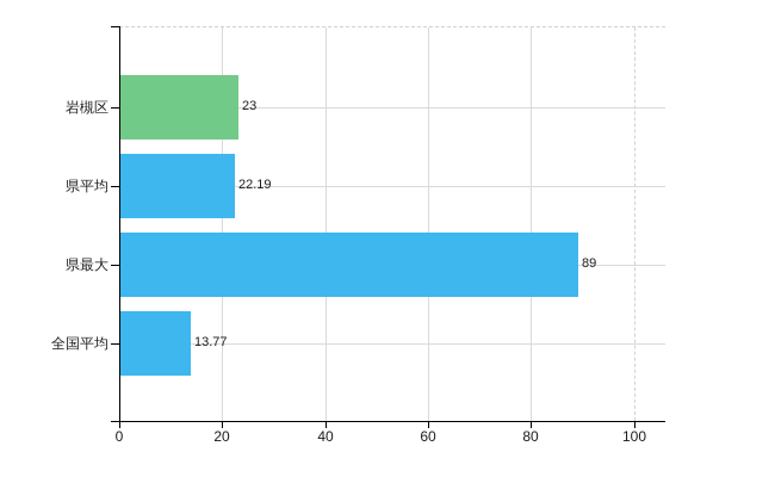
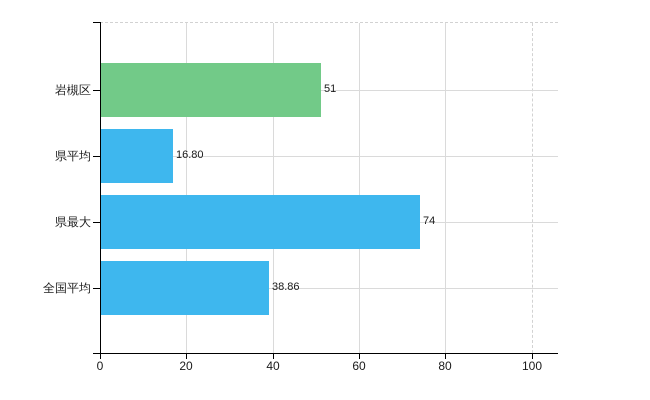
岩槻区: 23 -> 51
県平均: 22.19 -> 16.80
県最大: 89 -> 74
全国平均: 13.77 -> 38.86
